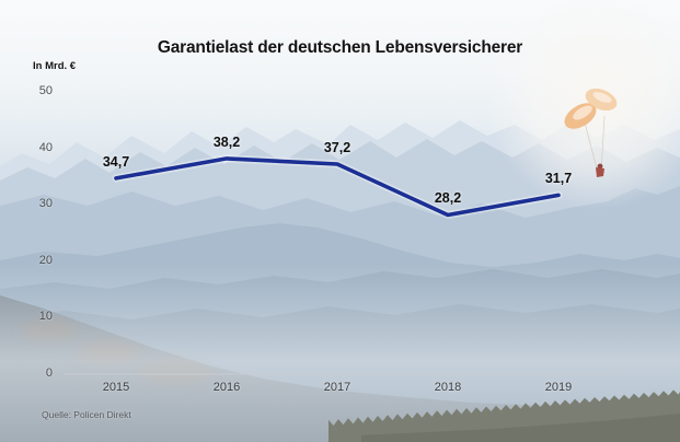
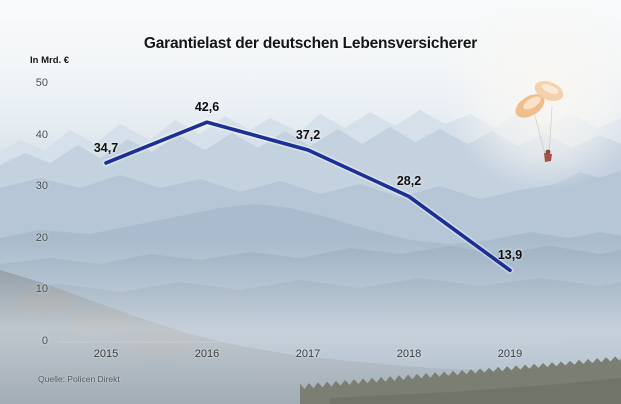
2016: 38,2 -> 42,6
2019: 31,7 -> 13,9
